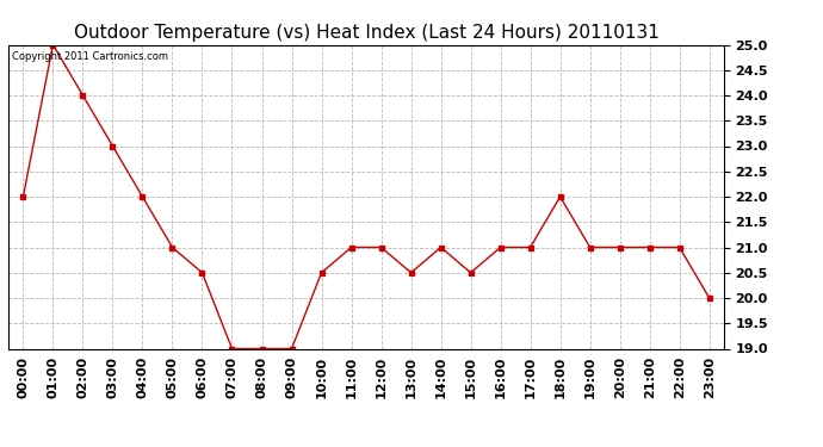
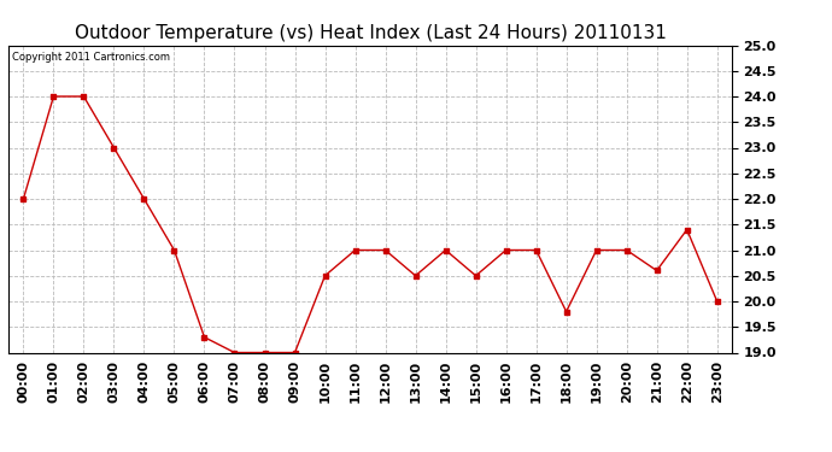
01:00: 25.0 -> 24.0
06:00: 20.5 -> 19.3
18:00: 22.0 -> 19.8
21:00: 21.0 -> 20.6
22:00: 21.0 -> 21.4
